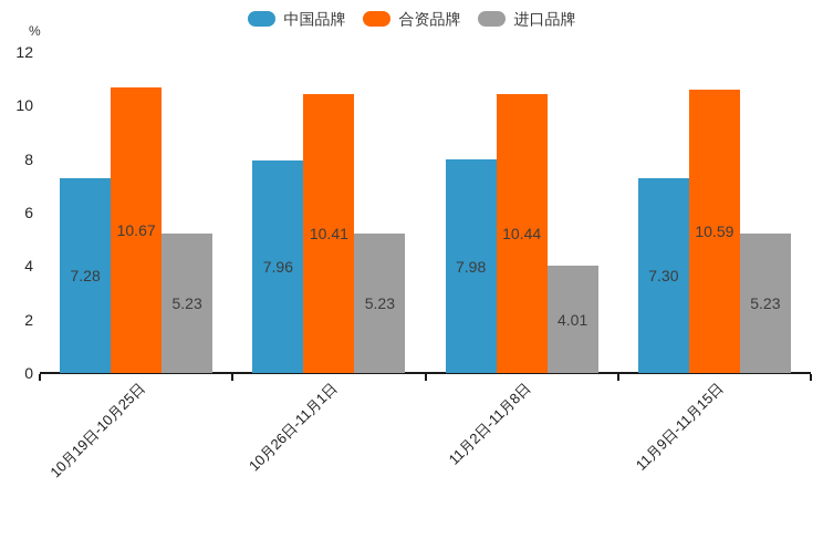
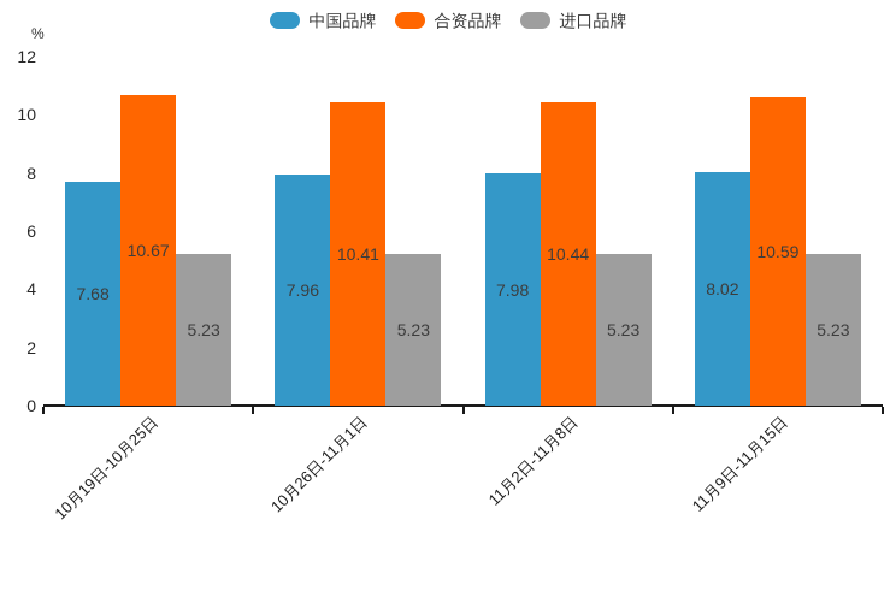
中国品牌/10月19日-10月25日: 7.28 -> 7.68
进口品牌/11月2日-11月8日: 4.01 -> 5.23
中国品牌/11月9日-11月15日: 7.30 -> 8.02
